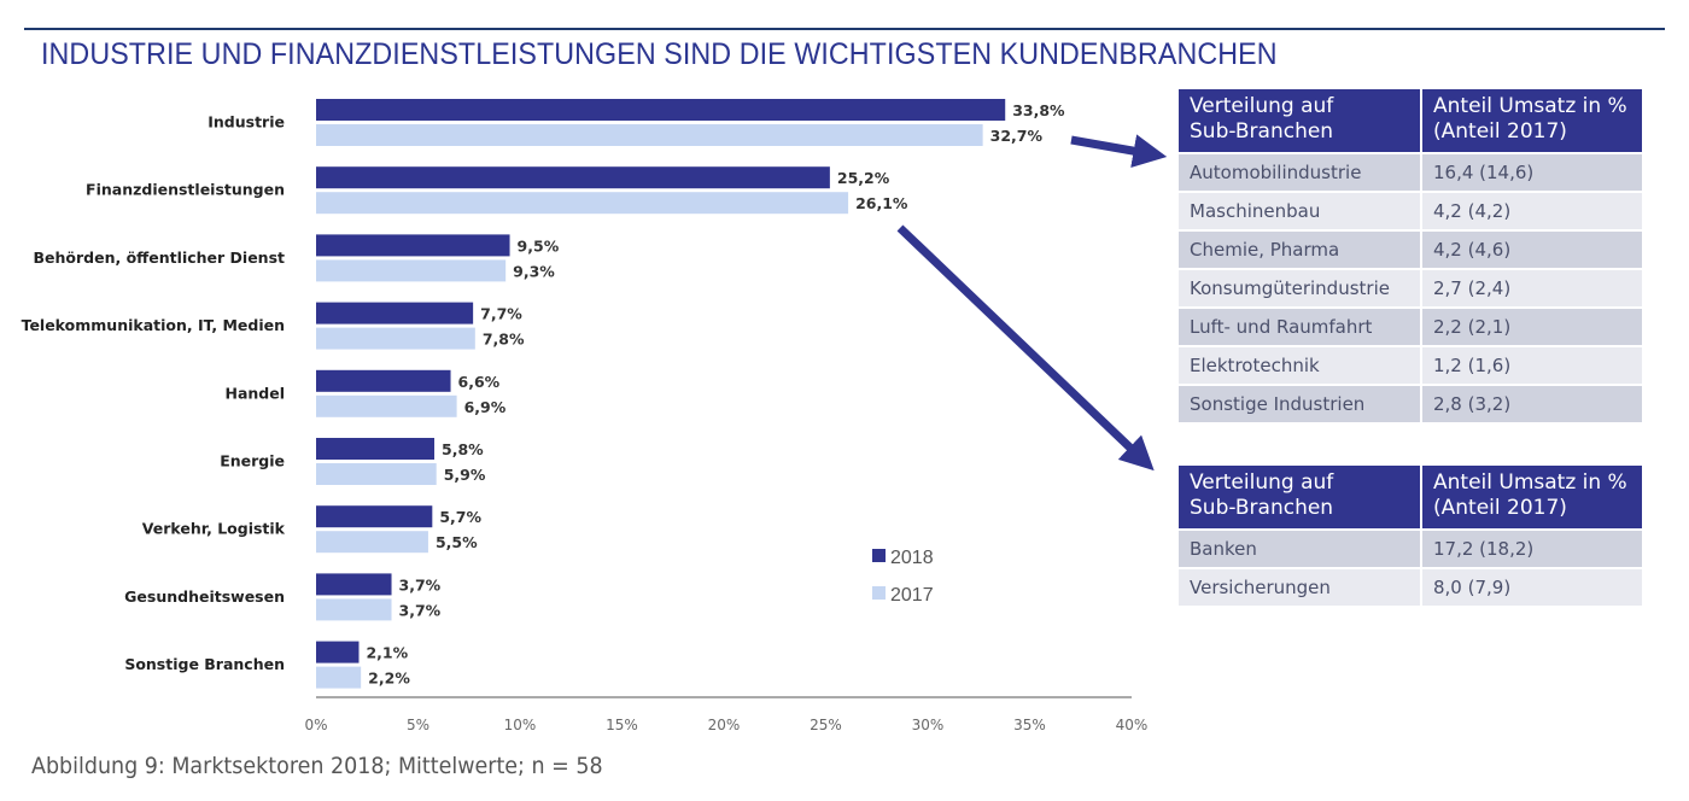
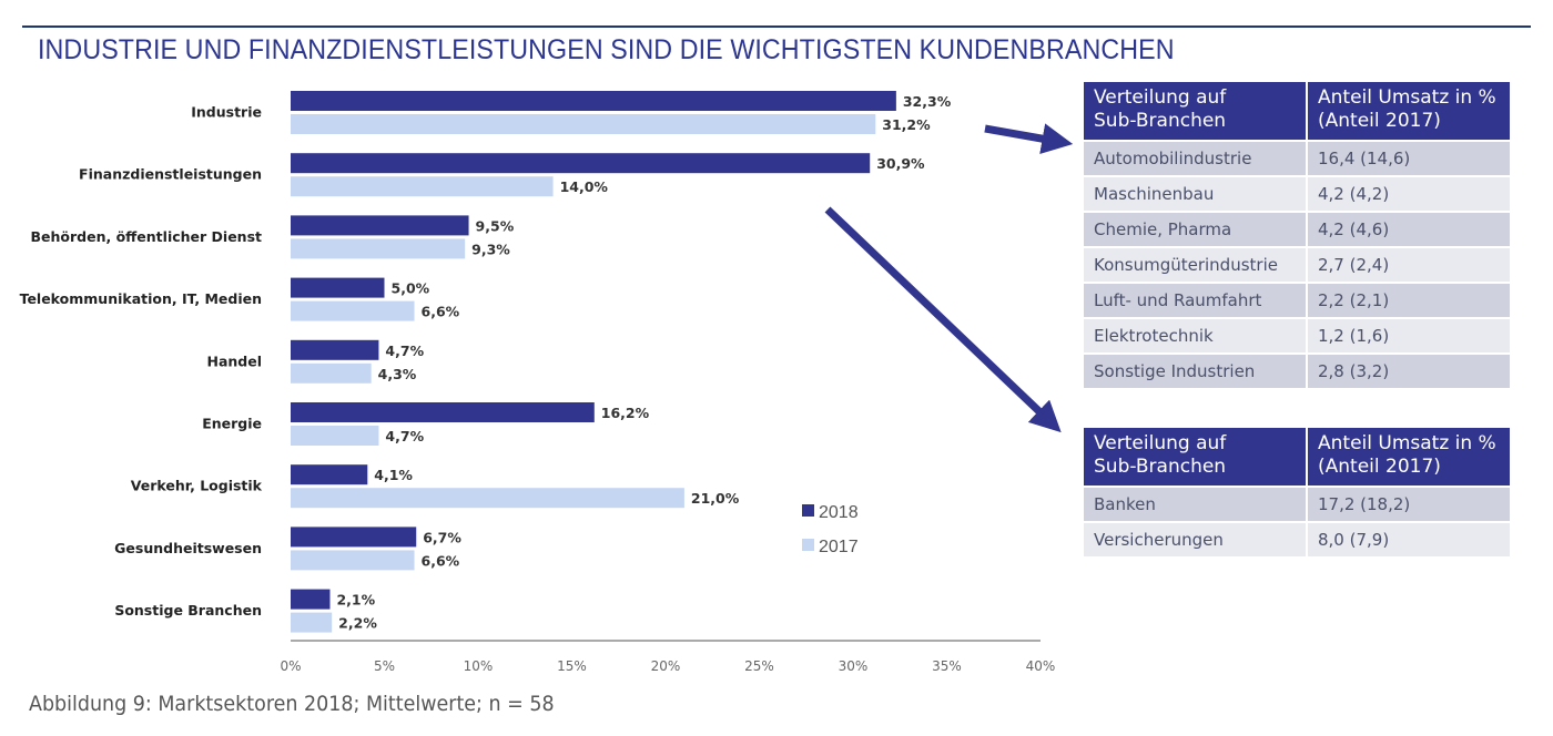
2018/Industrie: 33,8% -> 32,3%
2017/Industrie: 32,7% -> 31,2%
2018/Finanzdienstleistungen: 25,2% -> 30,9%
2017/Finanzdienstleistungen: 26,1% -> 14,0%
2018/Telekommunikation, IT, Medien: 7,7% -> 5,0%
2017/Telekommunikation, IT, Medien: 7,8% -> 6,6%
2018/Handel: 6,6% -> 4,7%
2017/Handel: 6,9% -> 4,3%
2018/Energie: 5,8% -> 16,2%
2017/Energie: 5,9% -> 4,7%
2018/Verkehr, Logistik: 5,7% -> 4,1%
2017/Verkehr, Logistik: 5,5% -> 21,0%
2018/Gesundheitswesen: 3,7% -> 6,7%
2017/Gesundheitswesen: 3,7% -> 6,6%
